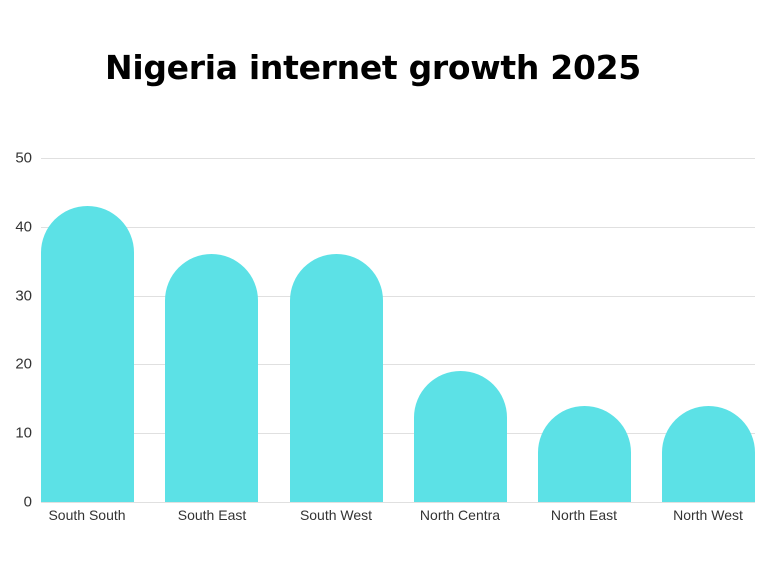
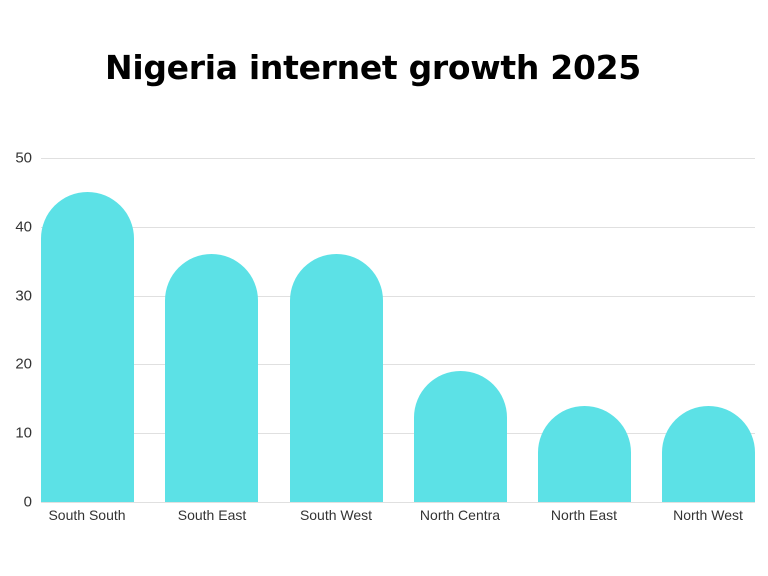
South South: 43 -> 45
